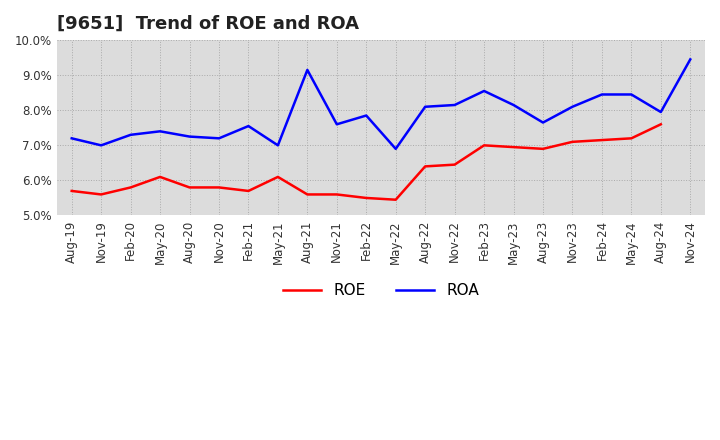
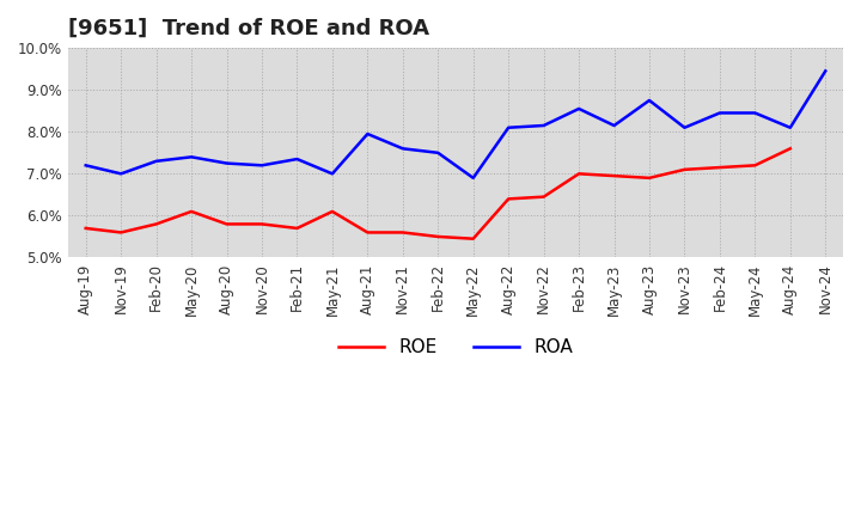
ROA/Feb-21: 7.55% -> 7.35%
ROA/Aug-21: 9.15% -> 7.95%
ROA/Feb-22: 7.85% -> 7.50%
ROA/Aug-23: 7.65% -> 8.75%
ROA/Aug-24: 7.95% -> 8.10%
